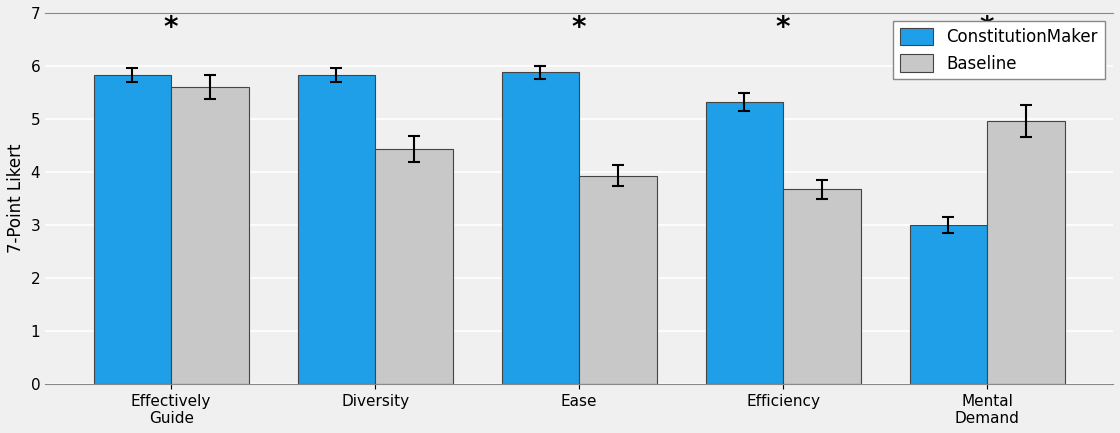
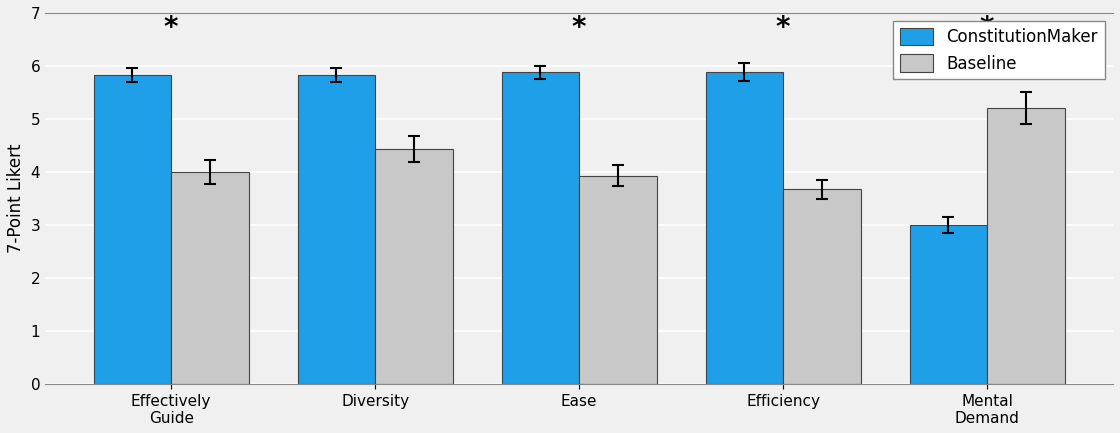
Baseline/Effectively Guide: 5.60 -> 4.00
ConstitutionMaker/Efficiency: 5.32 -> 5.88
Baseline/Mental Demand: 4.96 -> 5.20
